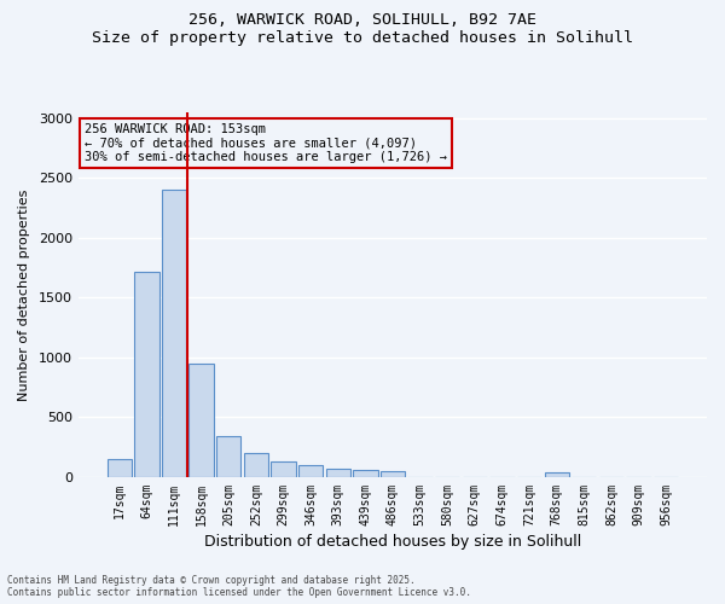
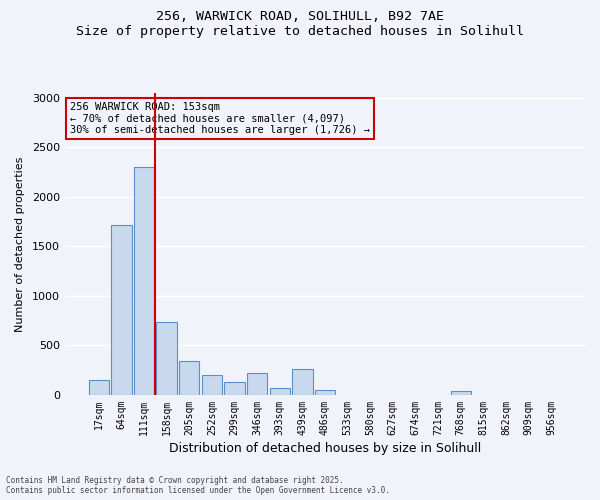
111sqm: 2400 -> 2300
158sqm: 950 -> 740
346sqm: 100 -> 220
439sqm: 60 -> 260
